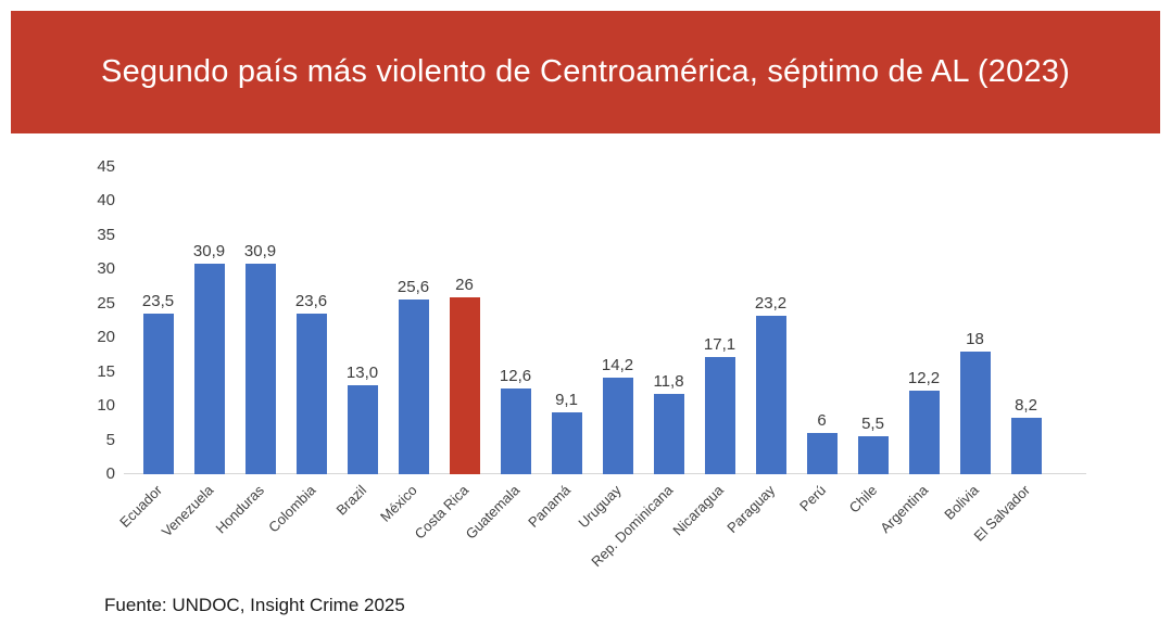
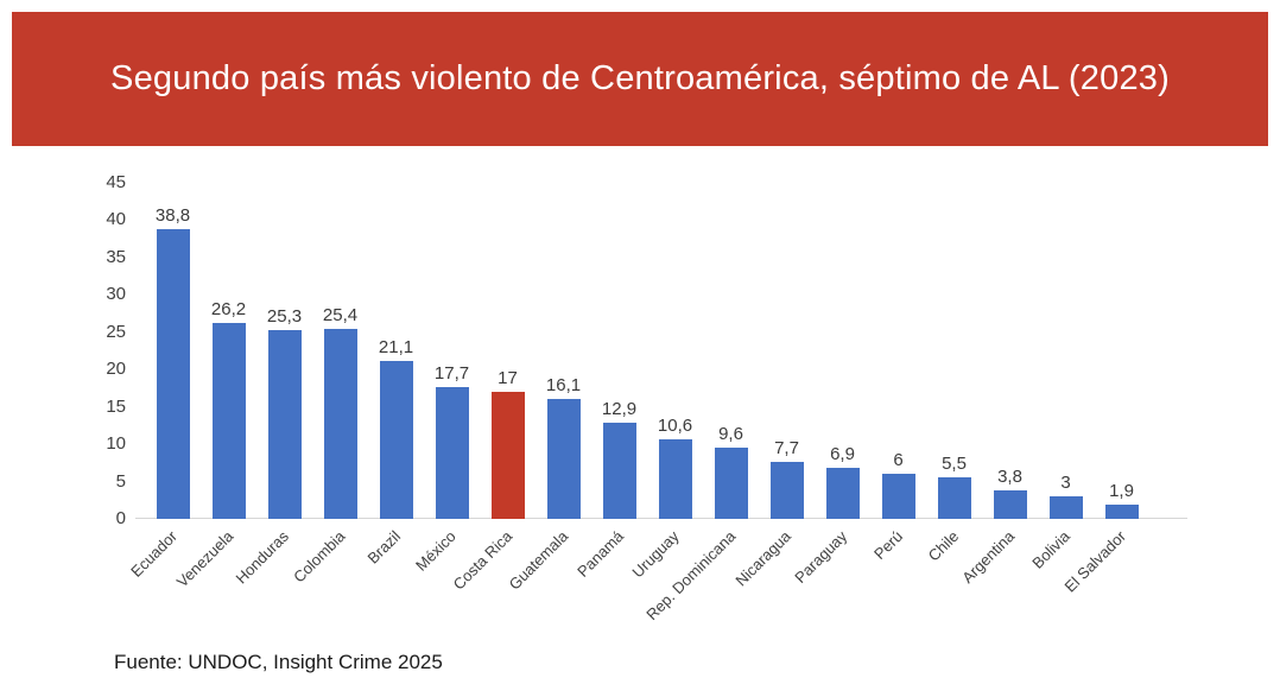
Ecuador: 23,5 -> 38,8
Venezuela: 30,9 -> 26,2
Honduras: 30,9 -> 25,3
Colombia: 23,6 -> 25,4
Brazil: 13,0 -> 21,1
México: 25,6 -> 17,7
Costa Rica: 26 -> 17
Guatemala: 12,6 -> 16,1
Panamá: 9,1 -> 12,9
Uruguay: 14,2 -> 10,6
Rep. Dominicana: 11,8 -> 9,6
Nicaragua: 17,1 -> 7,7
Paraguay: 23,2 -> 6,9
Argentina: 12,2 -> 3,8
Bolivia: 18 -> 3
El Salvador: 8,2 -> 1,9
